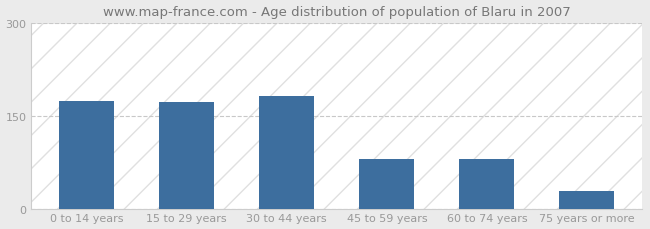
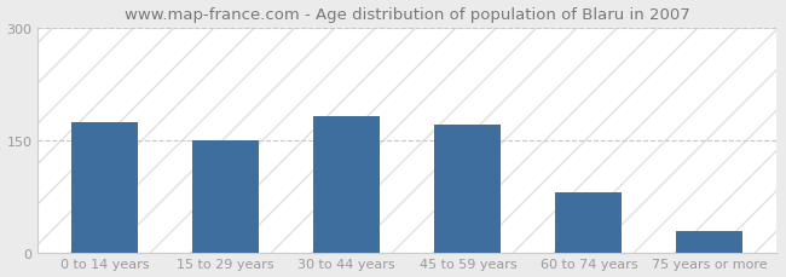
15 to 29 years: 172 -> 150
45 to 59 years: 80 -> 171
